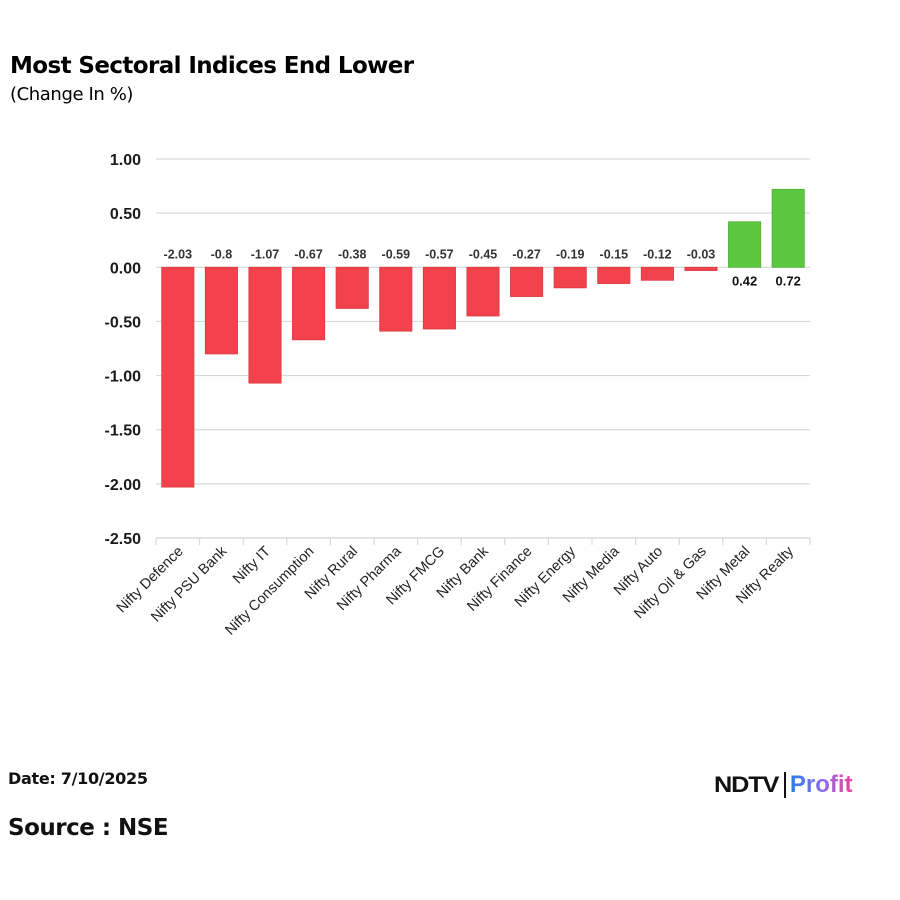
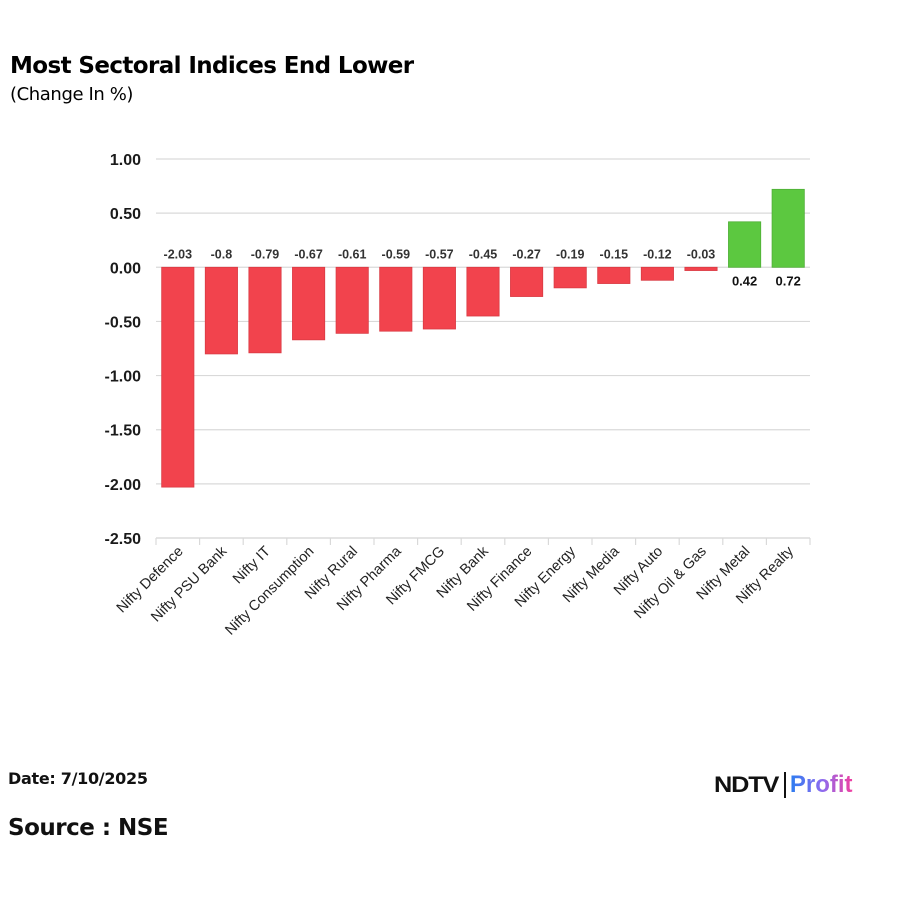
Nifty IT: -1.07 -> -0.79
Nifty Rural: -0.38 -> -0.61
